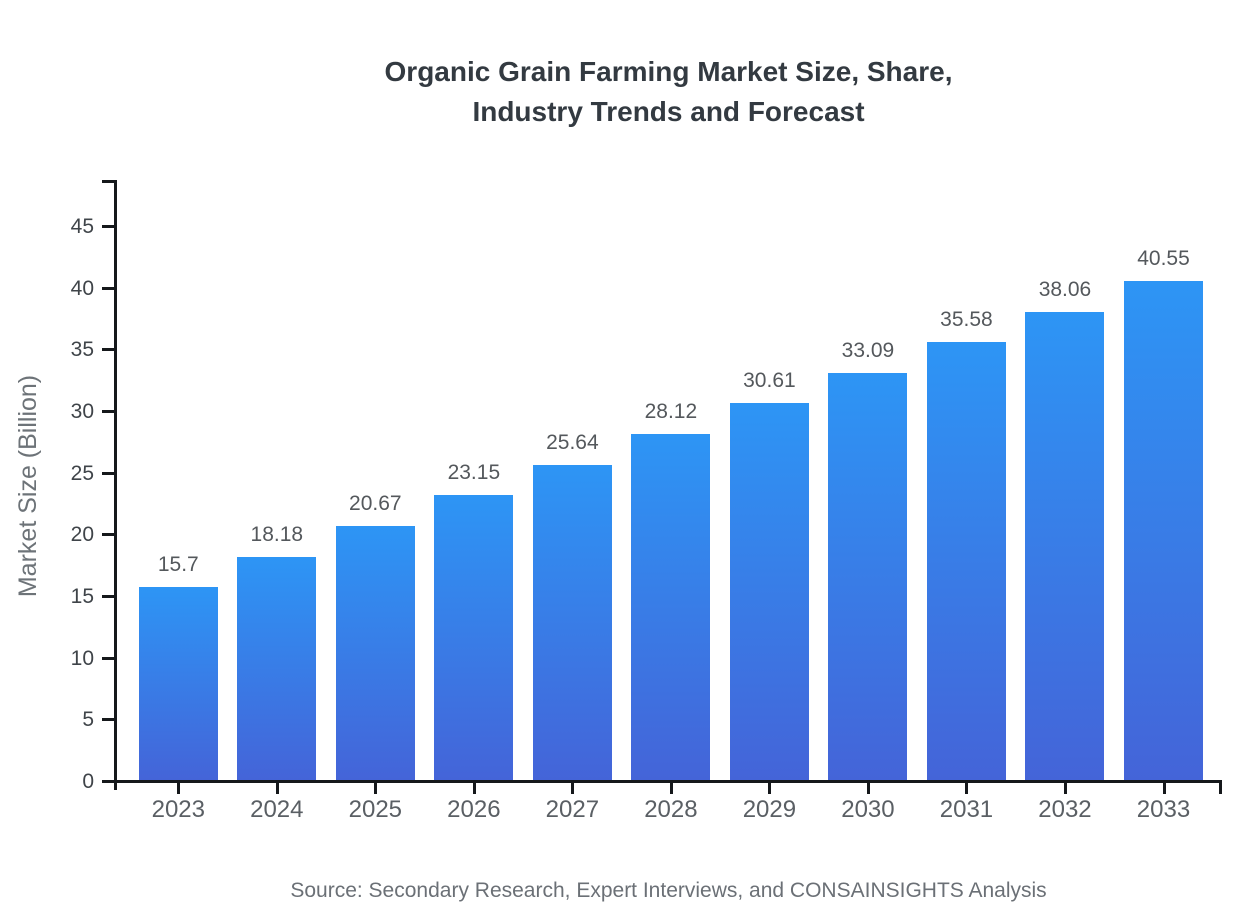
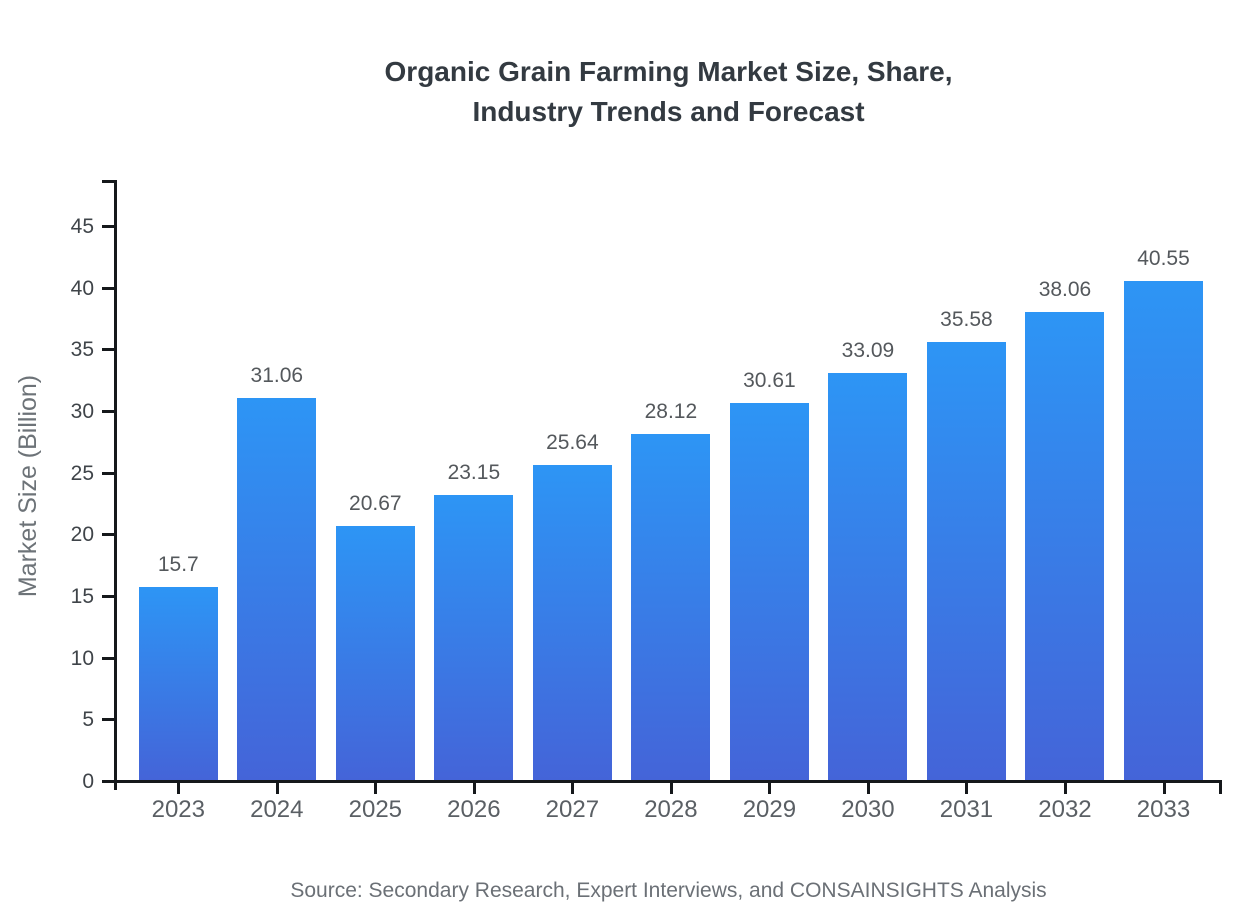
2024: 18.18 -> 31.06
